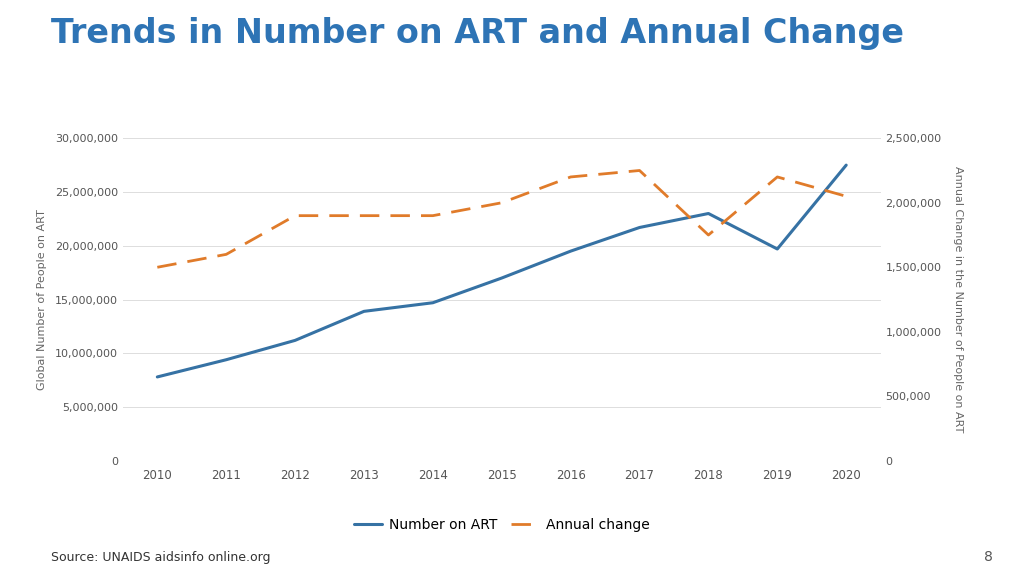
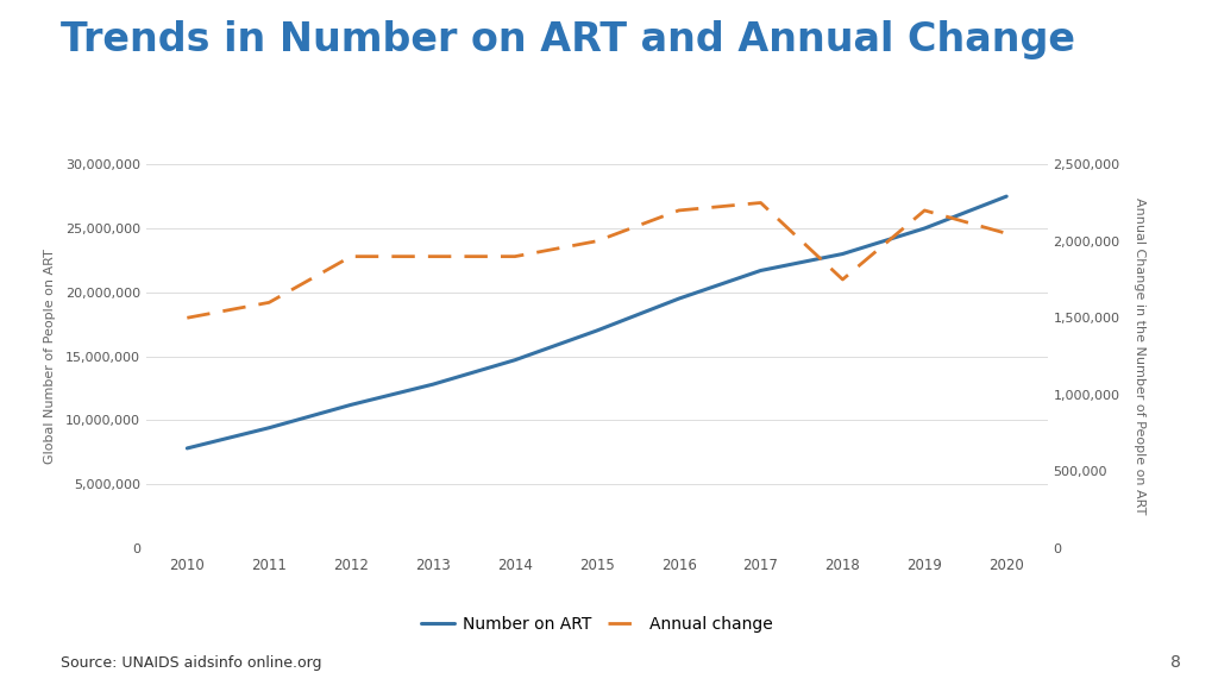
Number on ART/2013: 13,900,000 -> 12,800,000
Number on ART/2019: 19,700,000 -> 25,000,000
